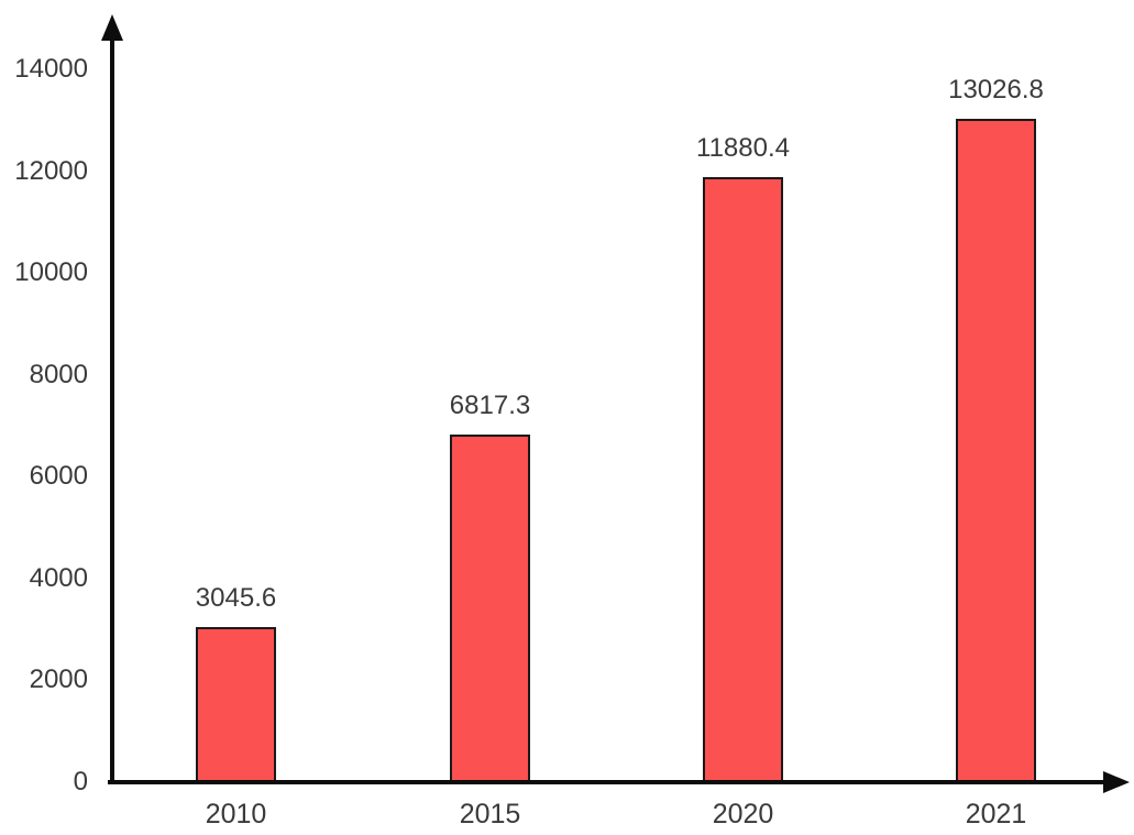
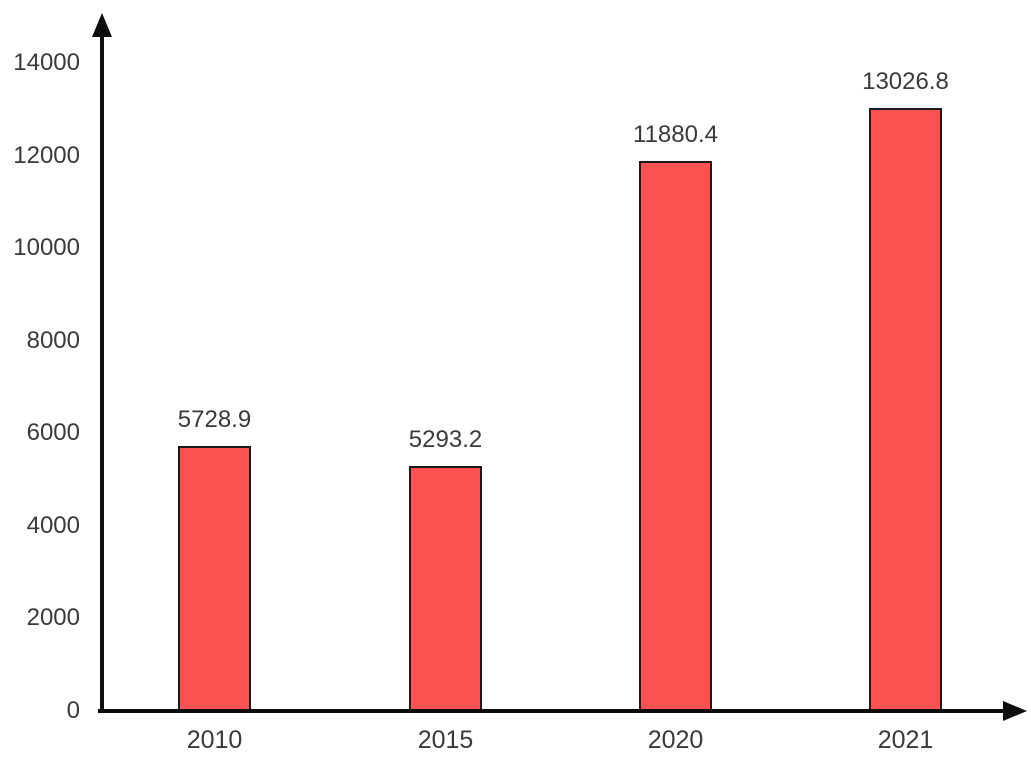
2010: 3045.6 -> 5728.9
2015: 6817.3 -> 5293.2
